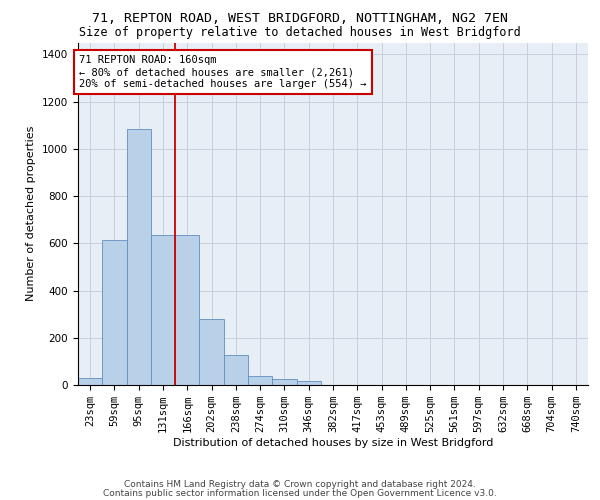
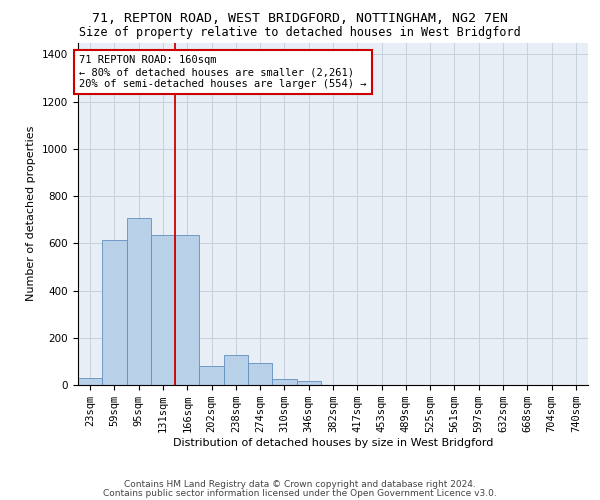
95sqm: 1085 -> 705
202sqm: 280 -> 80
274sqm: 40 -> 95
